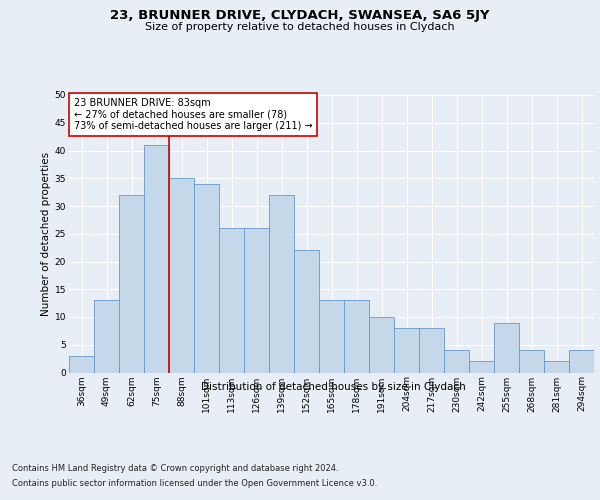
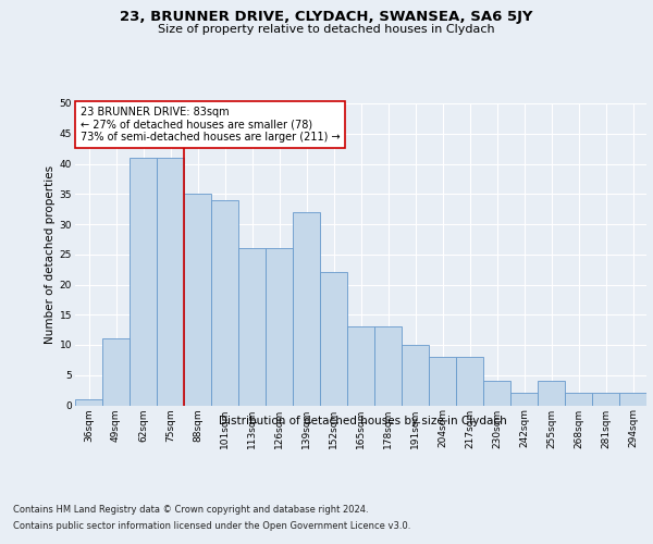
36sqm: 3 -> 1
49sqm: 13 -> 11
62sqm: 32 -> 41
255sqm: 9 -> 4
268sqm: 4 -> 2
294sqm: 4 -> 2
